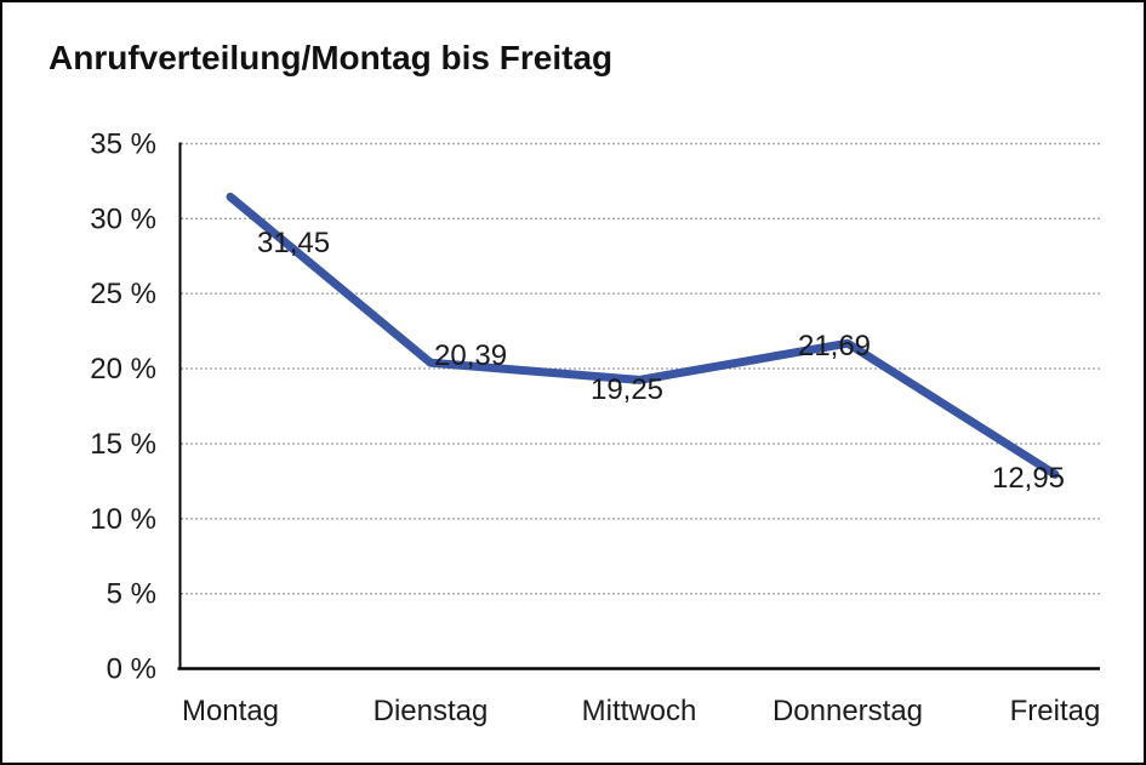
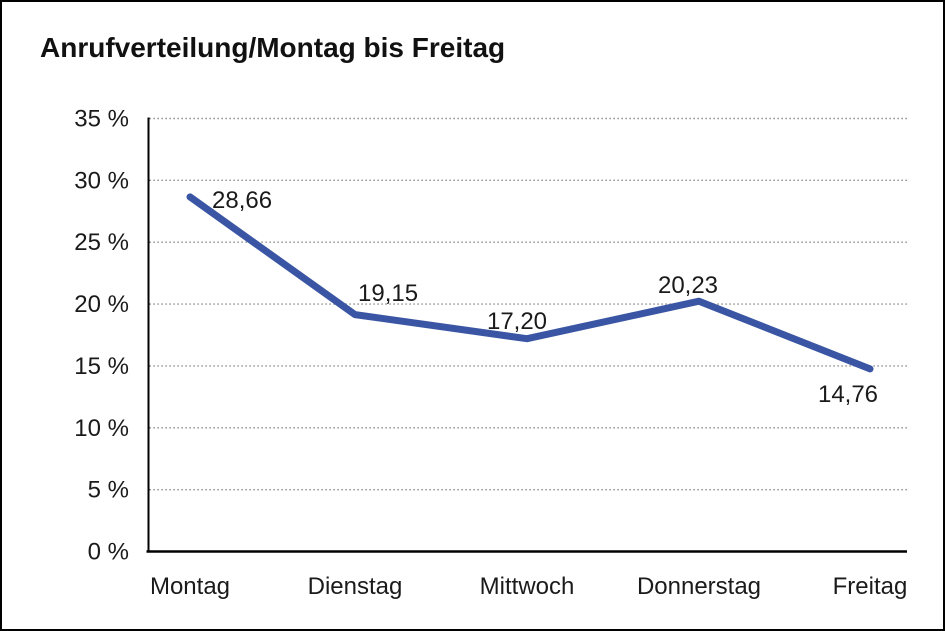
Montag: 31,45 -> 28,66
Dienstag: 20,39 -> 19,15
Mittwoch: 19,25 -> 17,20
Donnerstag: 21,69 -> 20,23
Freitag: 12,95 -> 14,76
